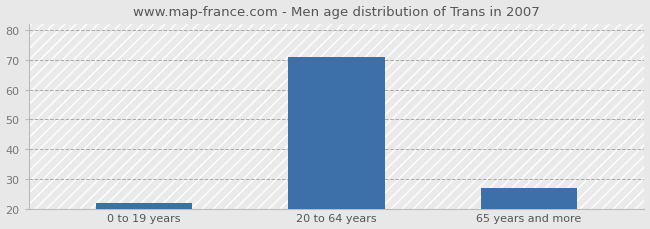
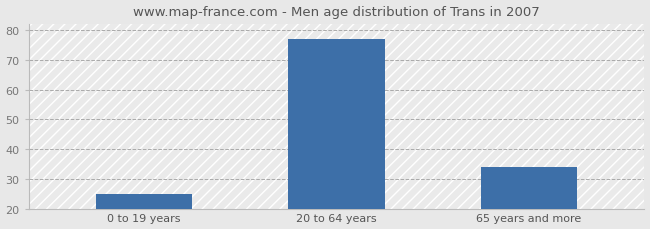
0 to 19 years: 22 -> 25
20 to 64 years: 71 -> 77
65 years and more: 27 -> 34
